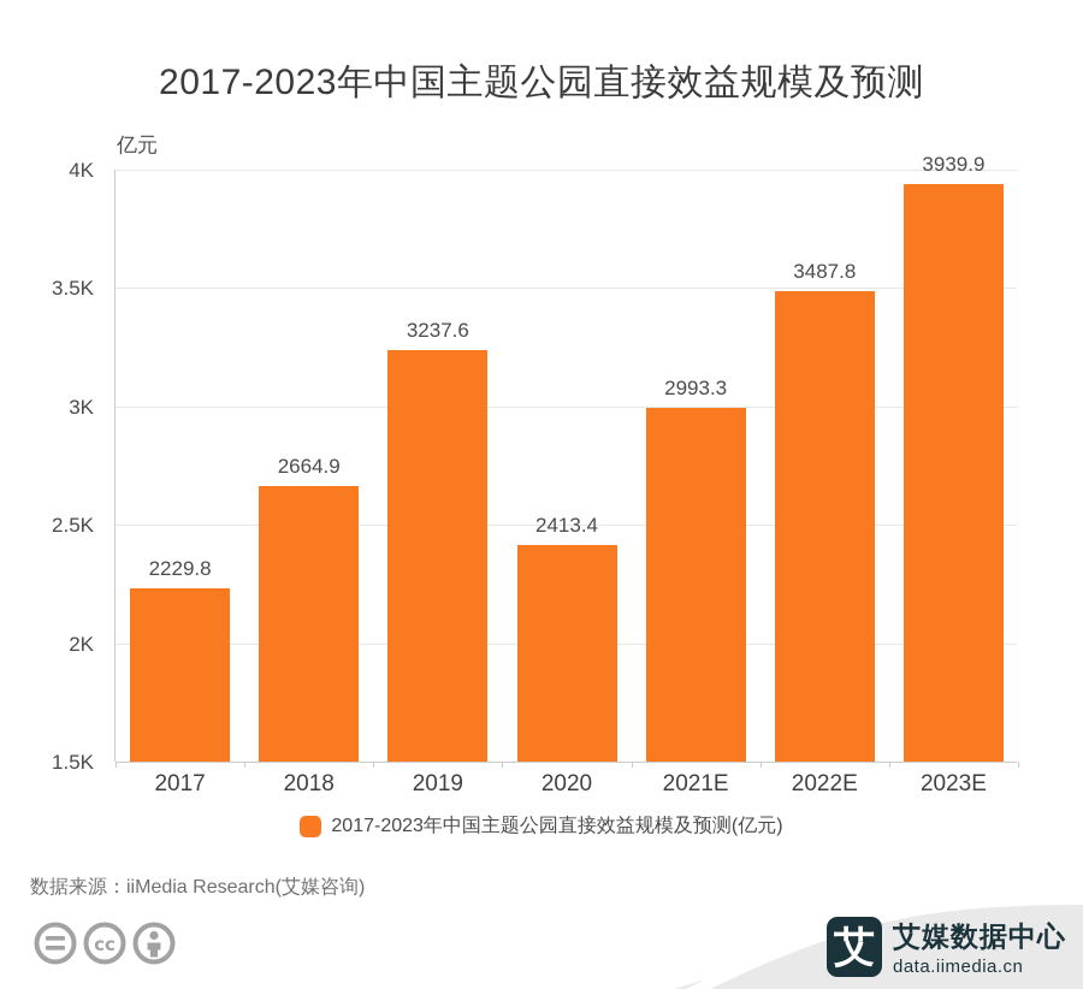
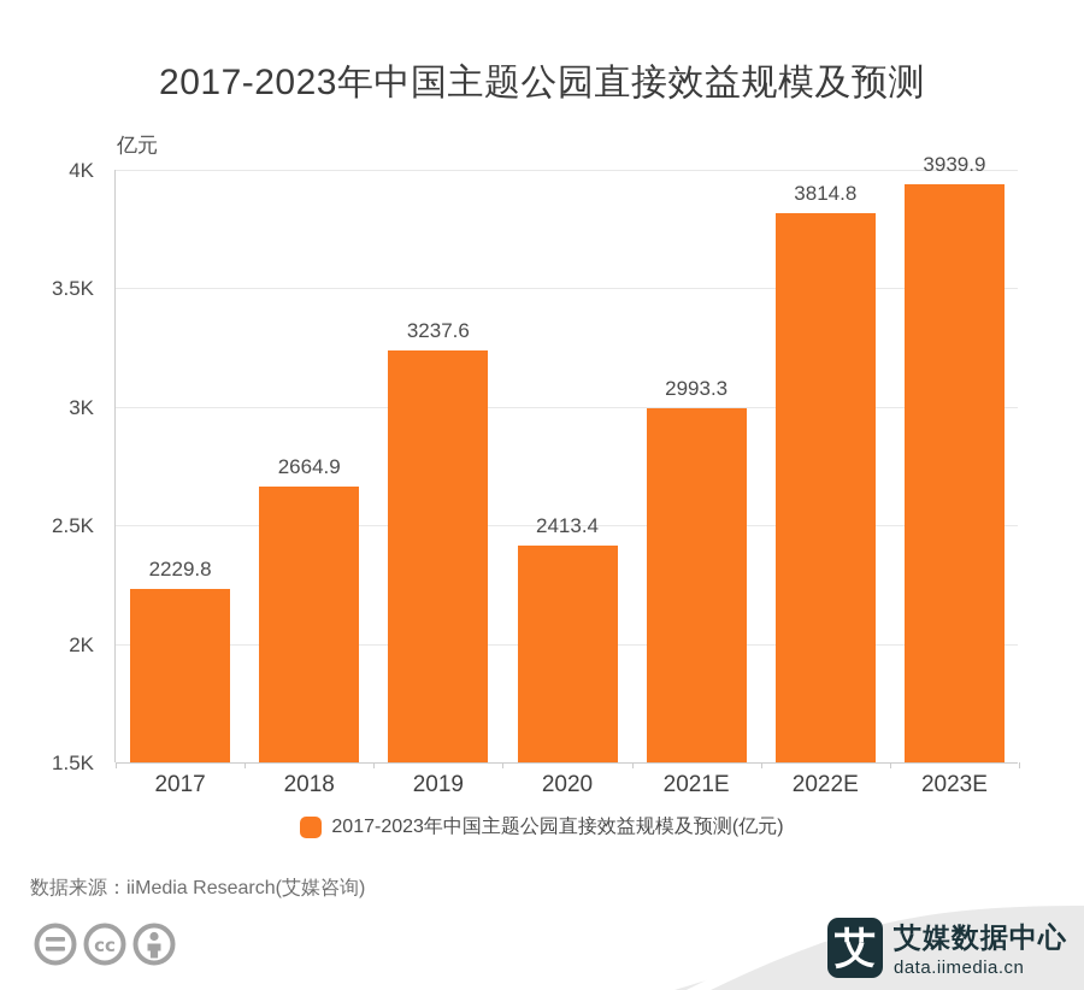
2022E: 3487.8 -> 3814.8
